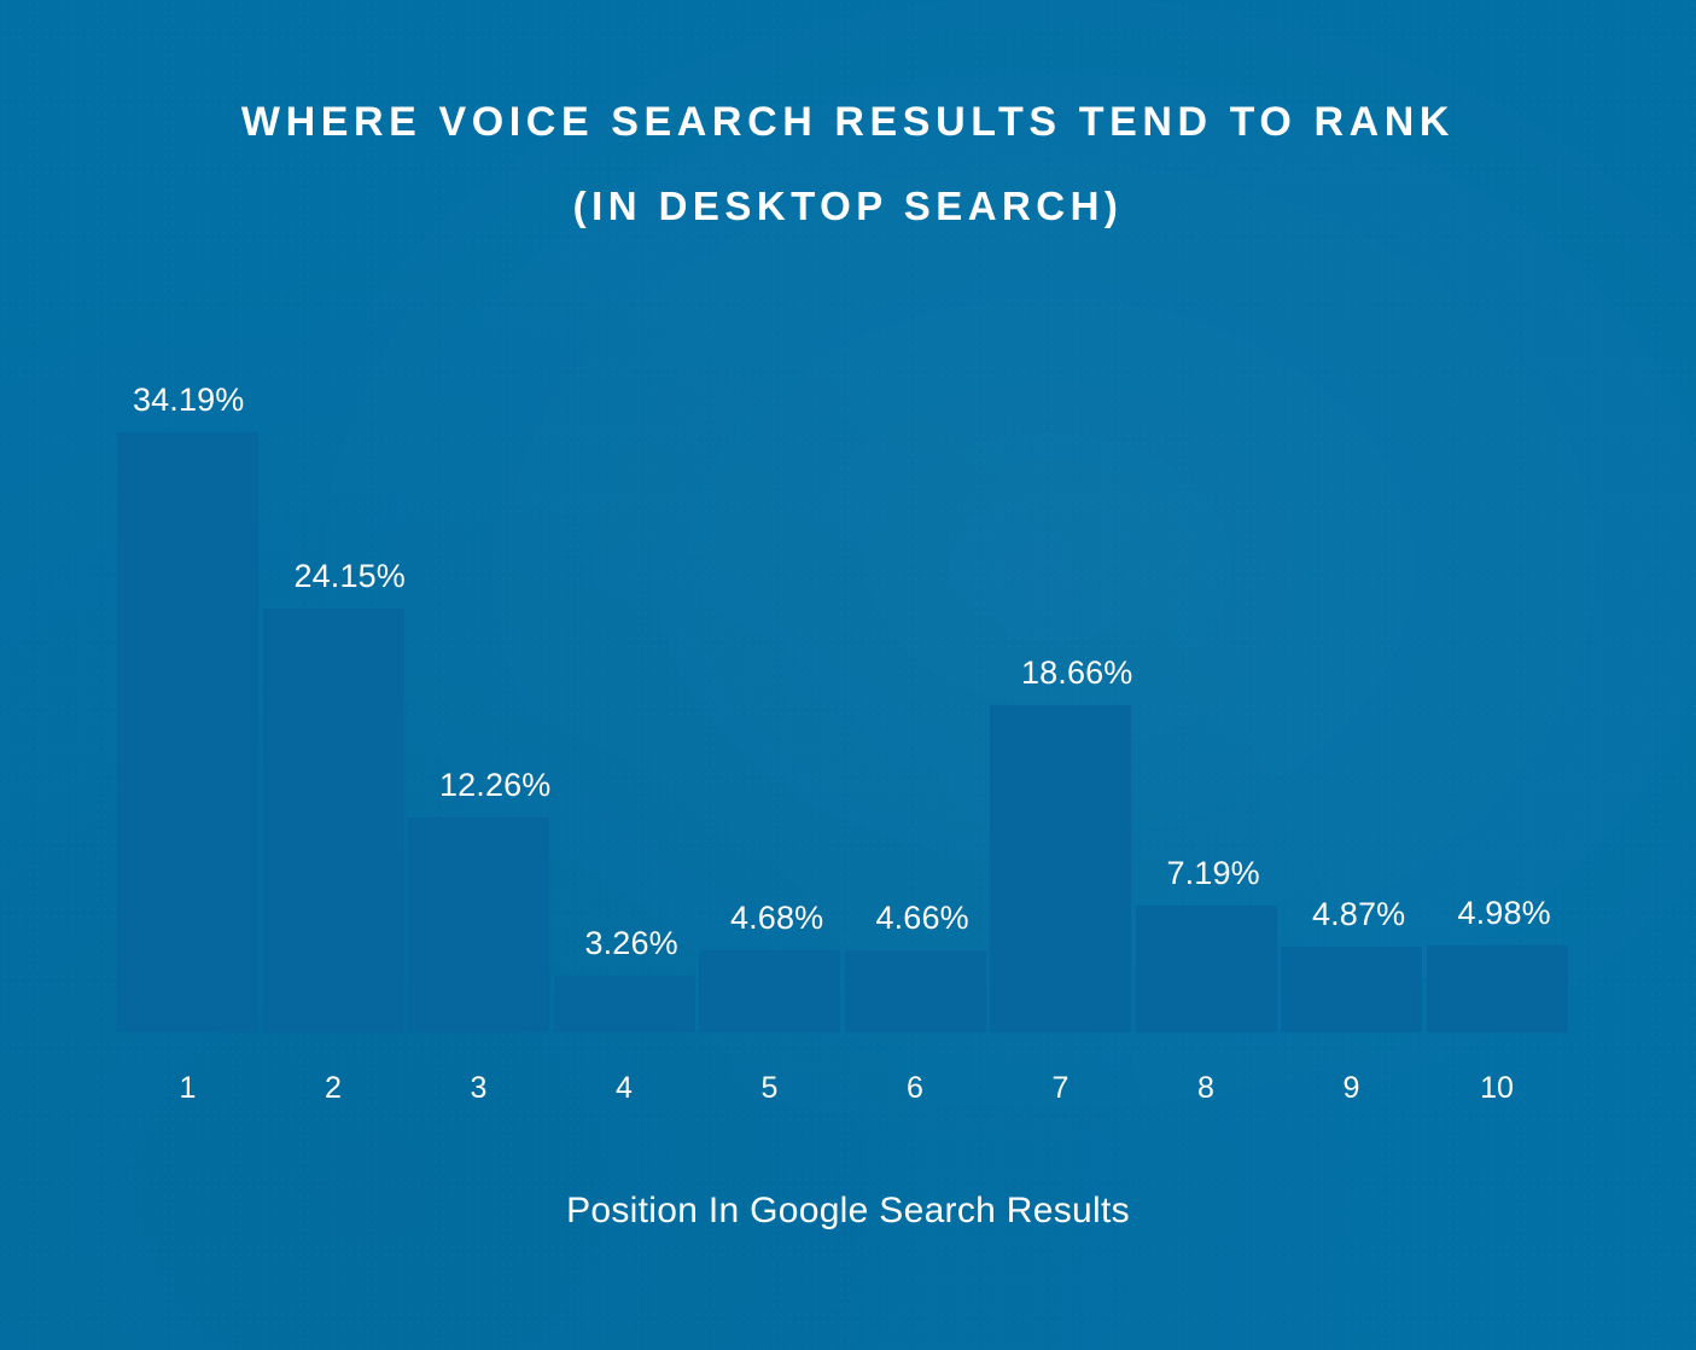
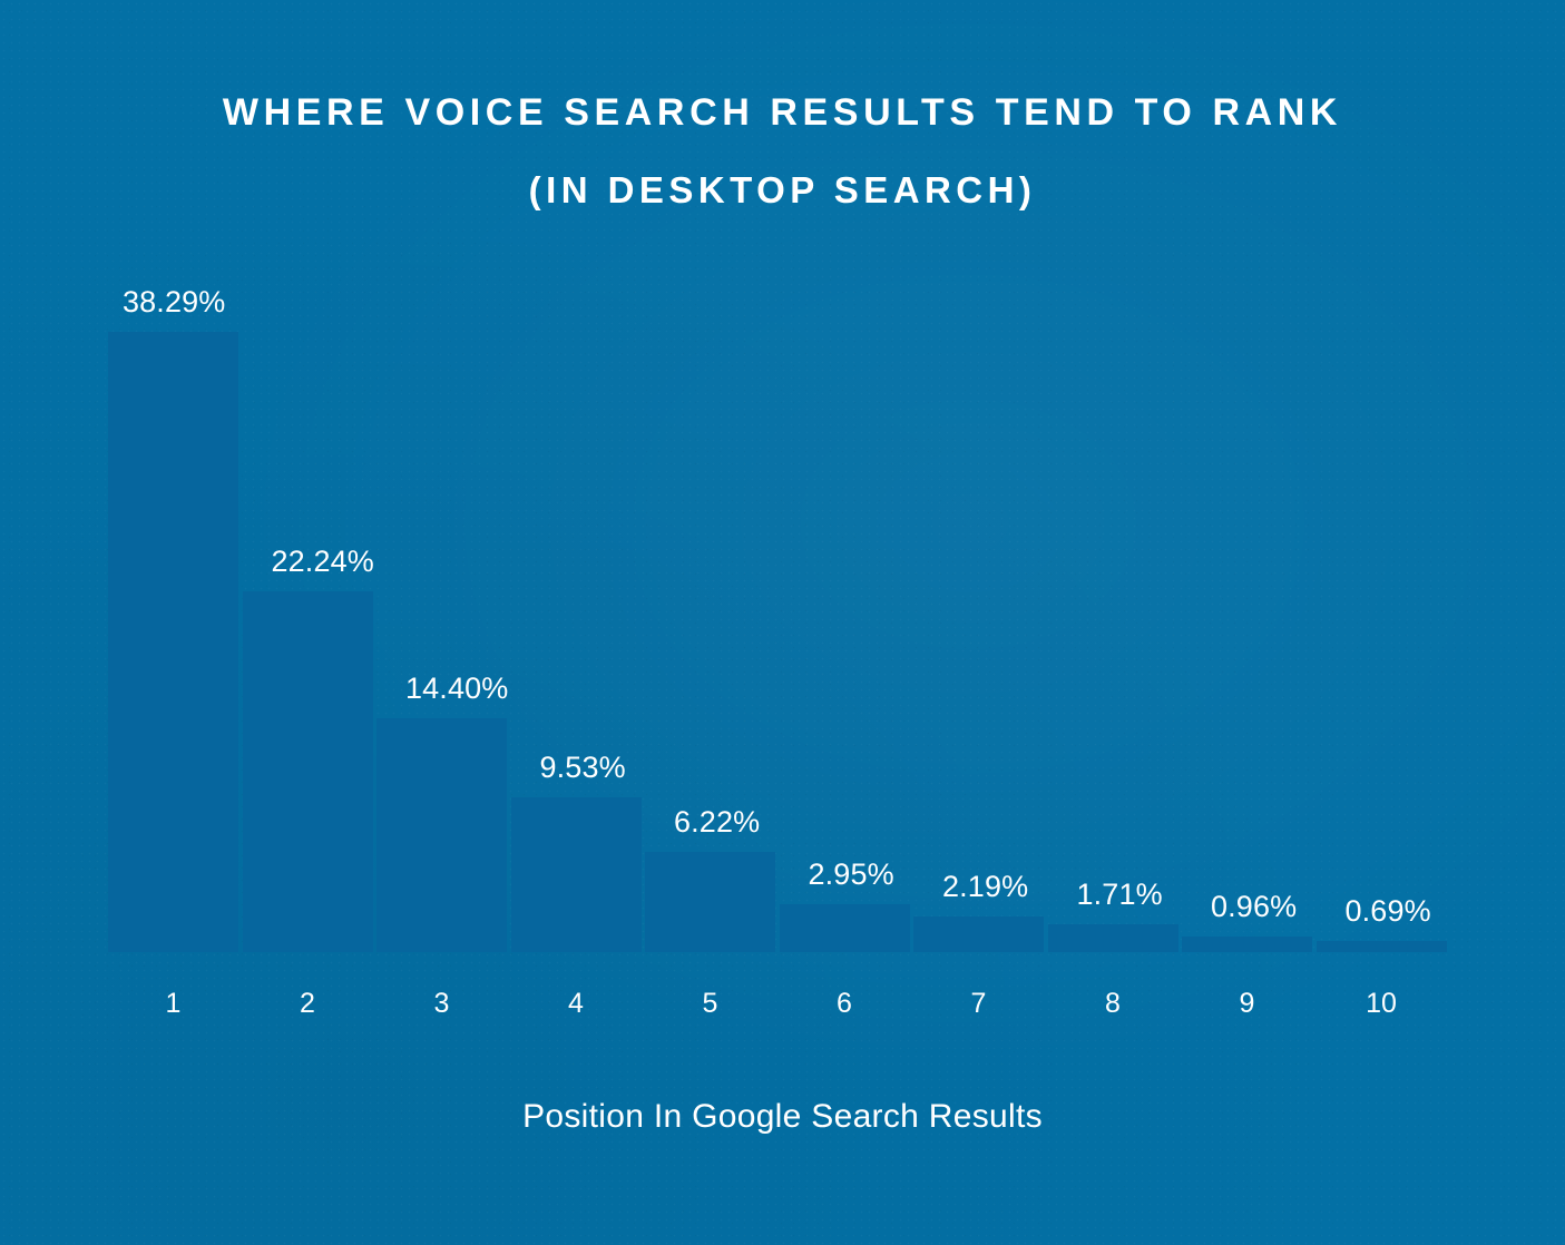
1: 34.19% -> 38.29%
2: 24.15% -> 22.24%
3: 12.26% -> 14.40%
4: 3.26% -> 9.53%
5: 4.68% -> 6.22%
6: 4.66% -> 2.95%
7: 18.66% -> 2.19%
8: 7.19% -> 1.71%
9: 4.87% -> 0.96%
10: 4.98% -> 0.69%
